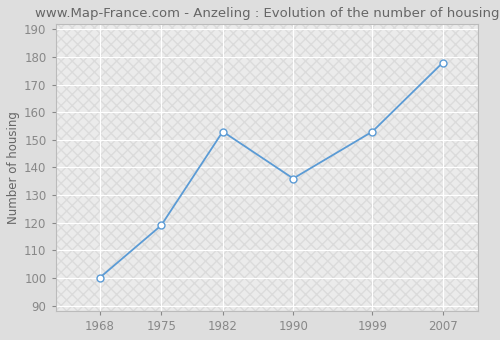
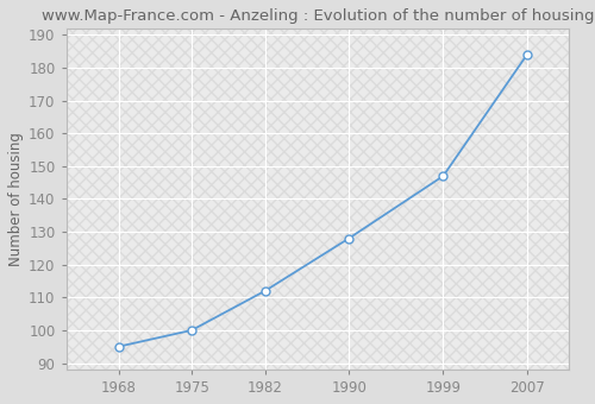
1968: 100 -> 95
1975: 119 -> 100
1982: 153 -> 112
1990: 136 -> 128
1999: 153 -> 147
2007: 178 -> 184
